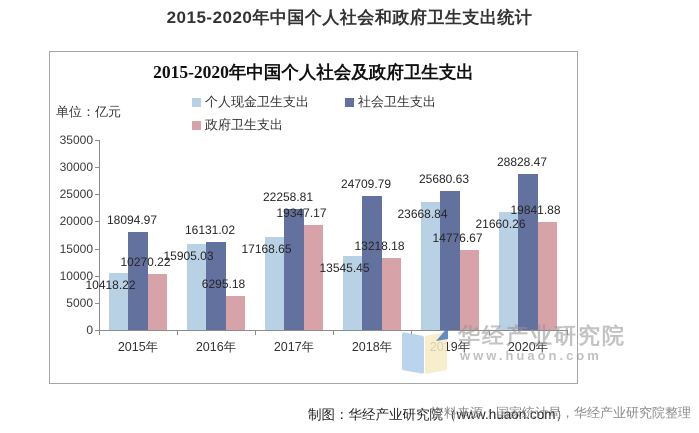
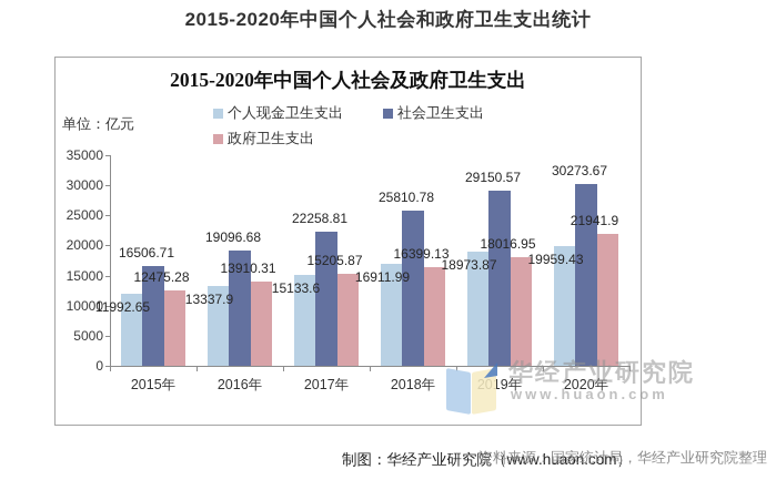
个人现金卫生支出/2015年: 10418.22 -> 11992.65
社会卫生支出/2015年: 18094.97 -> 16506.71
政府卫生支出/2015年: 10270.22 -> 12475.28
个人现金卫生支出/2016年: 15905.03 -> 13337.9
社会卫生支出/2016年: 16131.02 -> 19096.68
政府卫生支出/2016年: 6295.18 -> 13910.31
个人现金卫生支出/2017年: 17168.65 -> 15133.6
政府卫生支出/2017年: 19347.17 -> 15205.87
个人现金卫生支出/2018年: 13545.45 -> 16911.99
社会卫生支出/2018年: 24709.79 -> 25810.78
政府卫生支出/2018年: 13218.18 -> 16399.13
个人现金卫生支出/2019年: 23668.84 -> 18973.87
社会卫生支出/2019年: 25680.63 -> 29150.57
政府卫生支出/2019年: 14776.67 -> 18016.95
个人现金卫生支出/2020年: 21660.26 -> 19959.43
社会卫生支出/2020年: 28828.47 -> 30273.67
政府卫生支出/2020年: 19841.88 -> 21941.9
